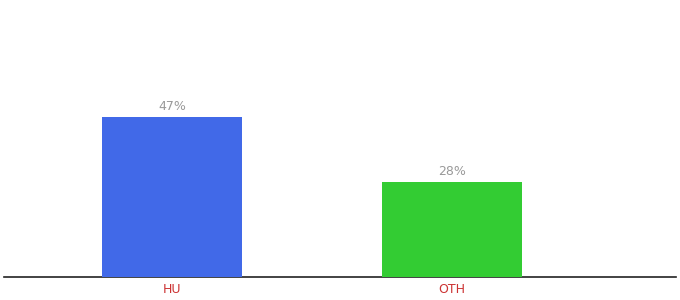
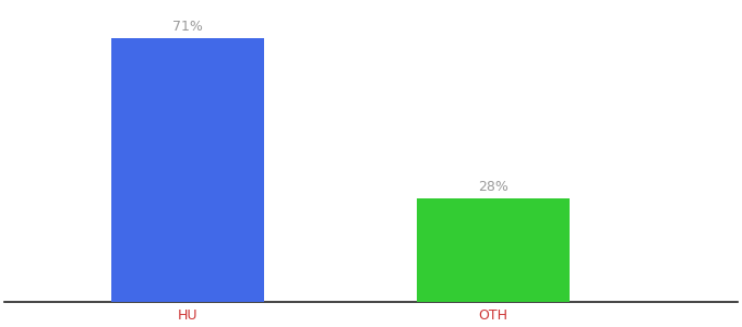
HU: 47% -> 71%
